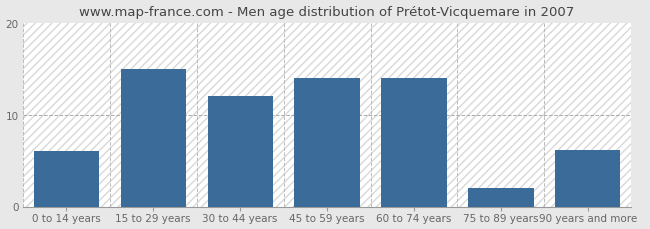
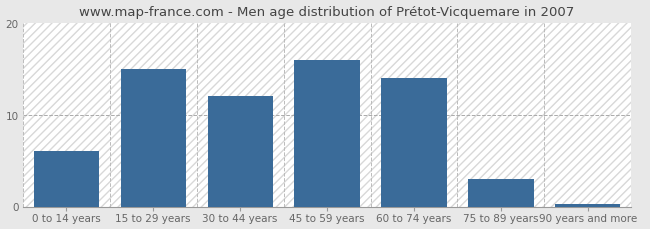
45 to 59 years: 14.0 -> 16.0
75 to 89 years: 2.0 -> 3.0
90 years and more: 6.2 -> 0.3
